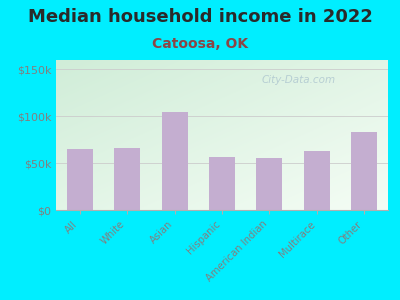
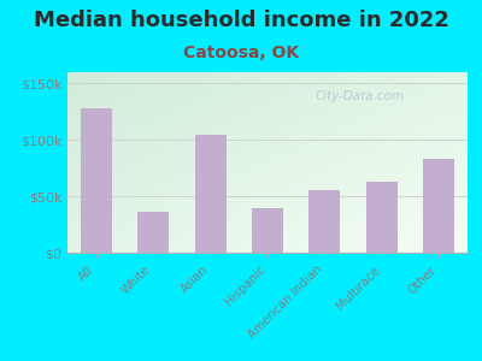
All: $65k -> $128k
White: $66k -> $36k
Hispanic: $57k -> $40k
